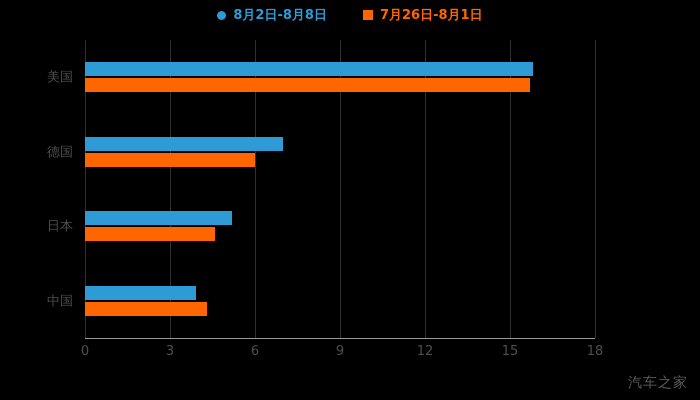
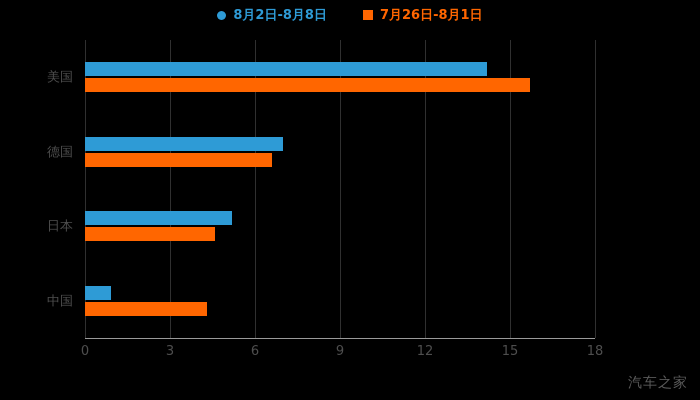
8月2日-8月8日/美国: 15.8 -> 14.2
7月26日-8月1日/德国: 6.0 -> 6.6
8月2日-8月8日/中国: 3.9 -> 0.9
